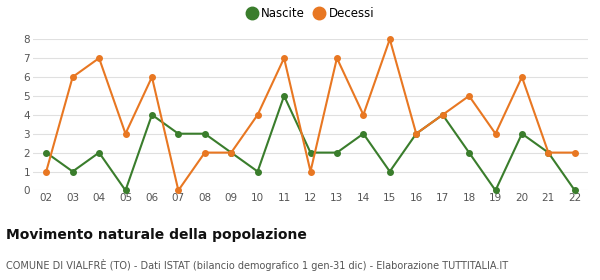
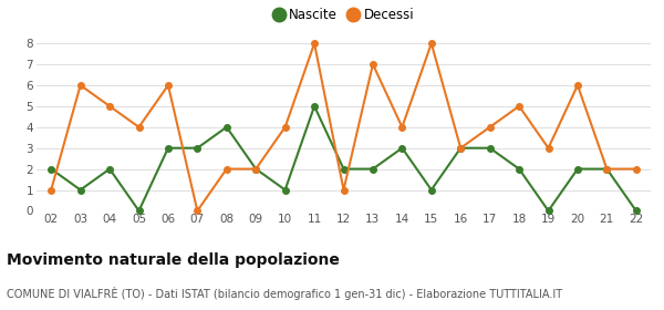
Decessi/04: 7 -> 5
Decessi/05: 3 -> 4
Nascite/06: 4 -> 3
Nascite/08: 3 -> 4
Decessi/11: 7 -> 8
Nascite/17: 4 -> 3
Nascite/20: 3 -> 2
